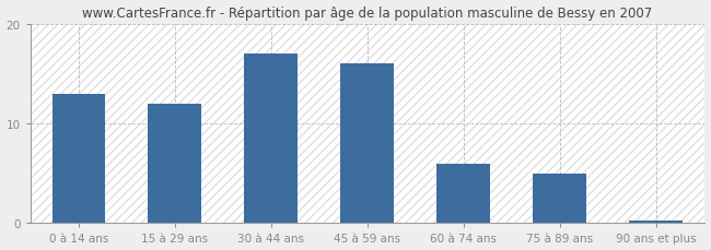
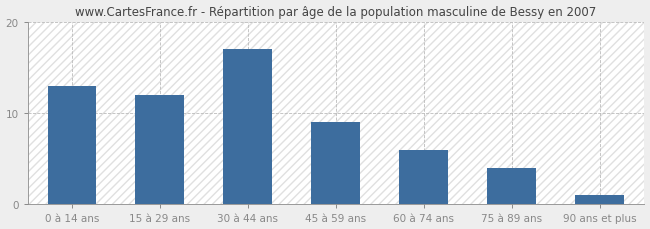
45 à 59 ans: 16.0 -> 9.0
75 à 89 ans: 5.0 -> 4.0
90 ans et plus: 0.3 -> 1.0
